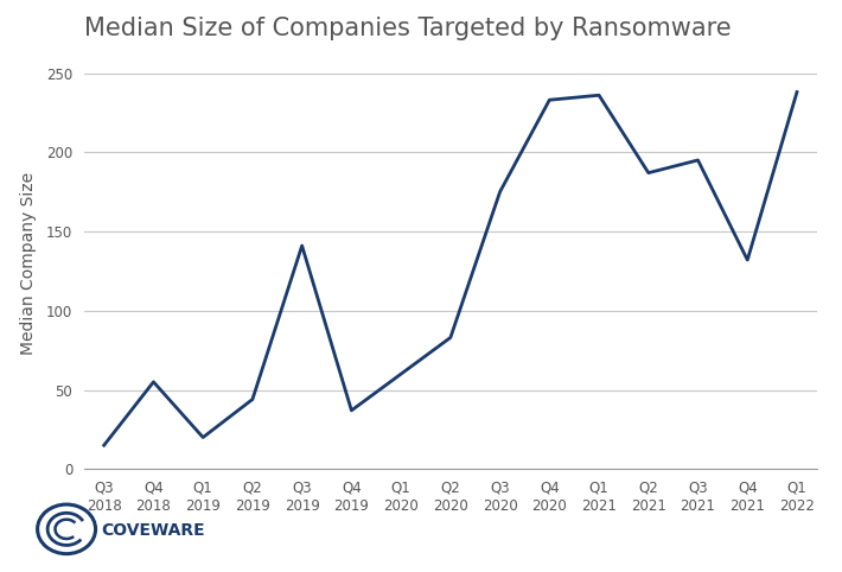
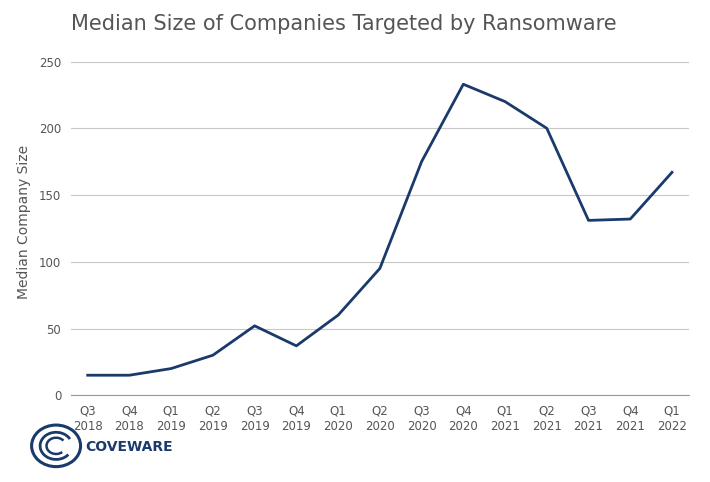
Q4 2018: 55 -> 15
Q2 2019: 44 -> 30
Q3 2019: 141 -> 52
Q2 2020: 83 -> 95
Q1 2021: 236 -> 220
Q2 2021: 187 -> 200
Q3 2021: 195 -> 131
Q1 2022: 238 -> 167
